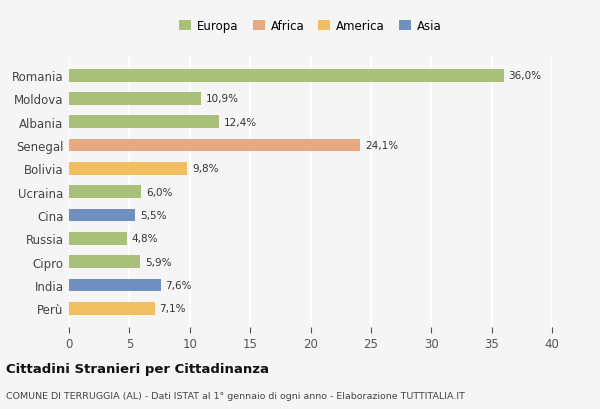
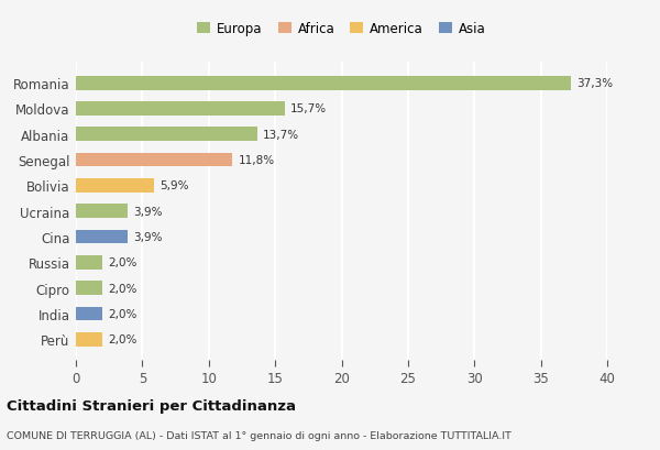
Romania: 36,0% -> 37,3%
Moldova: 10,9% -> 15,7%
Albania: 12,4% -> 13,7%
Senegal: 24,1% -> 11,8%
Bolivia: 9,8% -> 5,9%
Ucraina: 6,0% -> 3,9%
Cina: 5,5% -> 3,9%
Russia: 4,8% -> 2,0%
Cipro: 5,9% -> 2,0%
India: 7,6% -> 2,0%
Perù: 7,1% -> 2,0%
